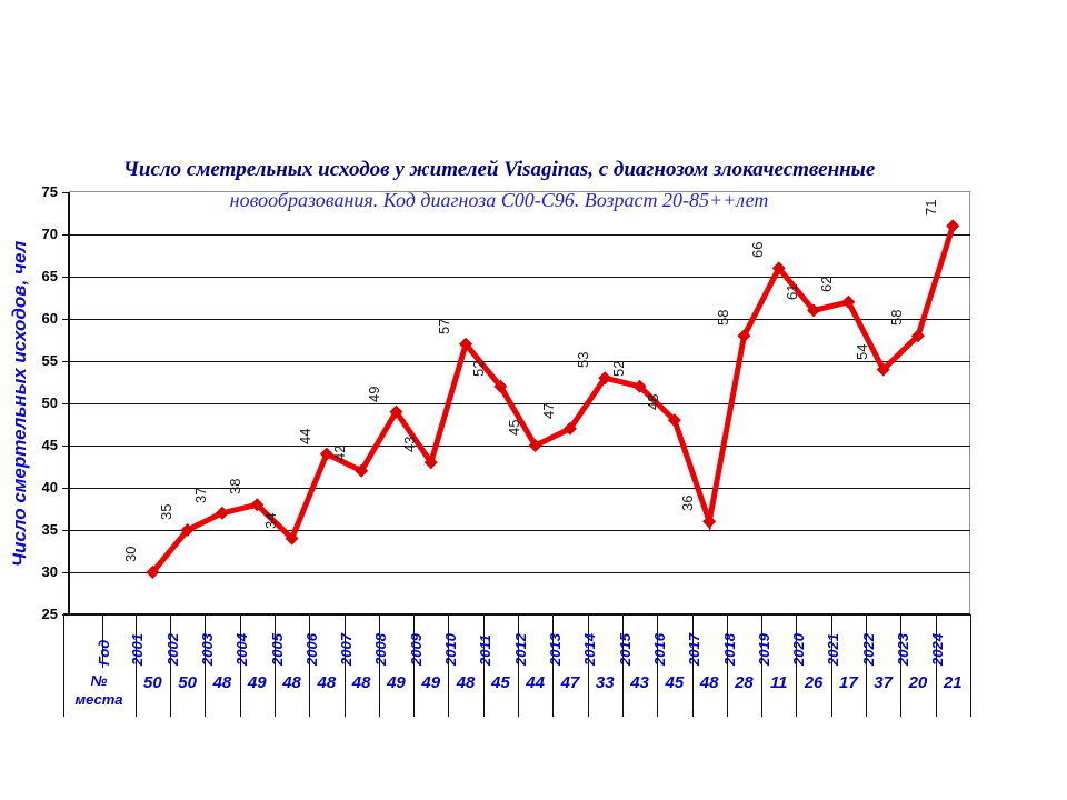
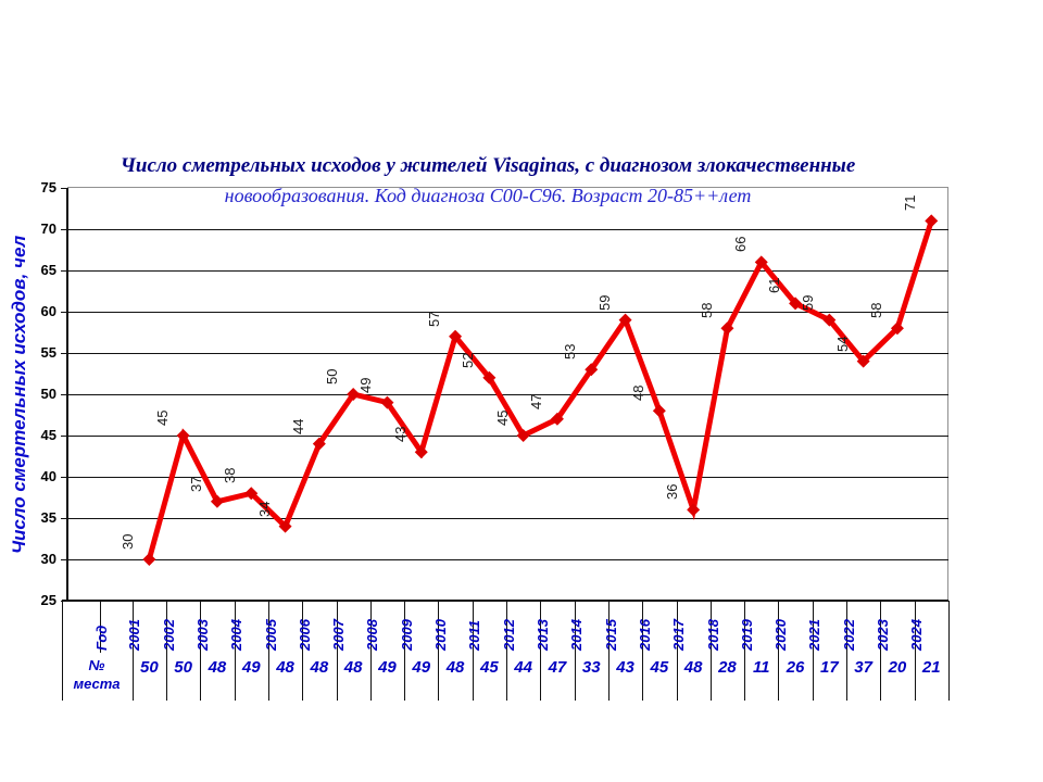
2002: 35 -> 45
2007: 42 -> 50
2015: 52 -> 59
2021: 62 -> 59
